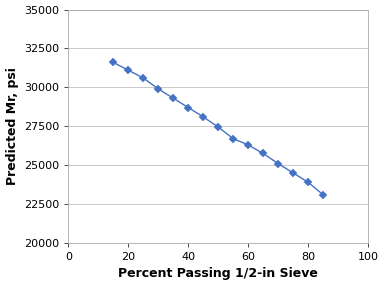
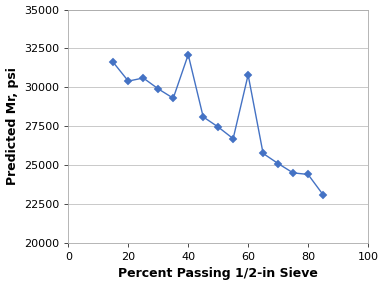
20: 31100 -> 30400
40: 28700 -> 32100
60: 26300 -> 30800
80: 23900 -> 24400
